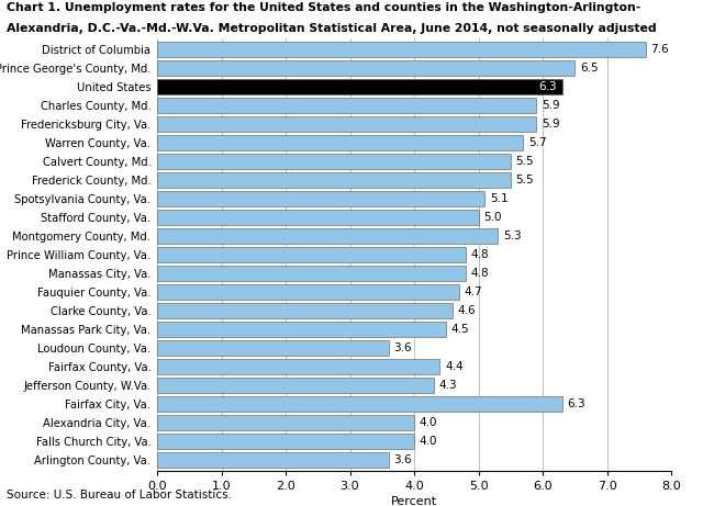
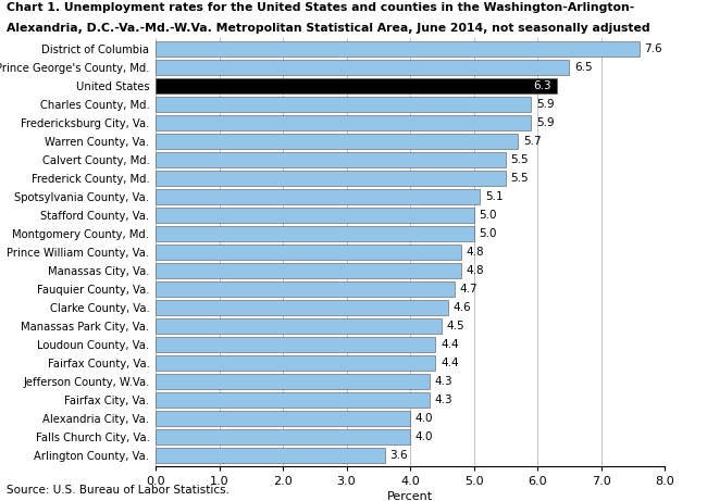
Montgomery County, Md.: 5.3 -> 5.0
Loudoun County, Va.: 3.6 -> 4.4
Fairfax City, Va.: 6.3 -> 4.3
